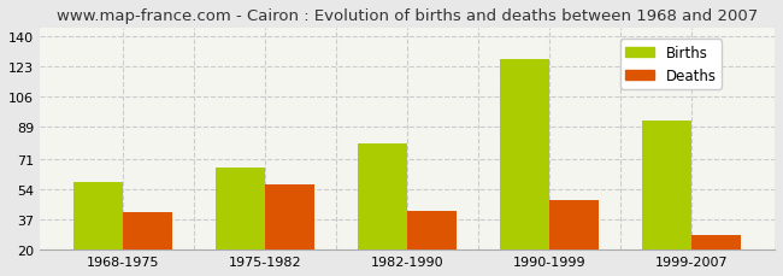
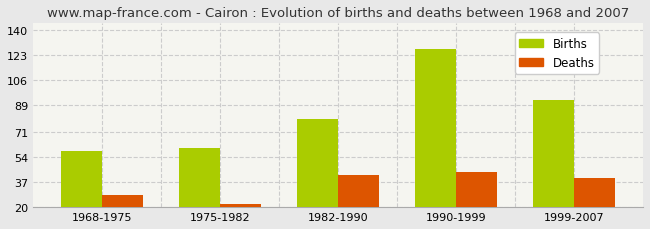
Deaths/1968-1975: 41 -> 28
Births/1975-1982: 66 -> 60
Deaths/1975-1982: 57 -> 22
Deaths/1990-1999: 48 -> 44
Deaths/1999-2007: 28 -> 40
